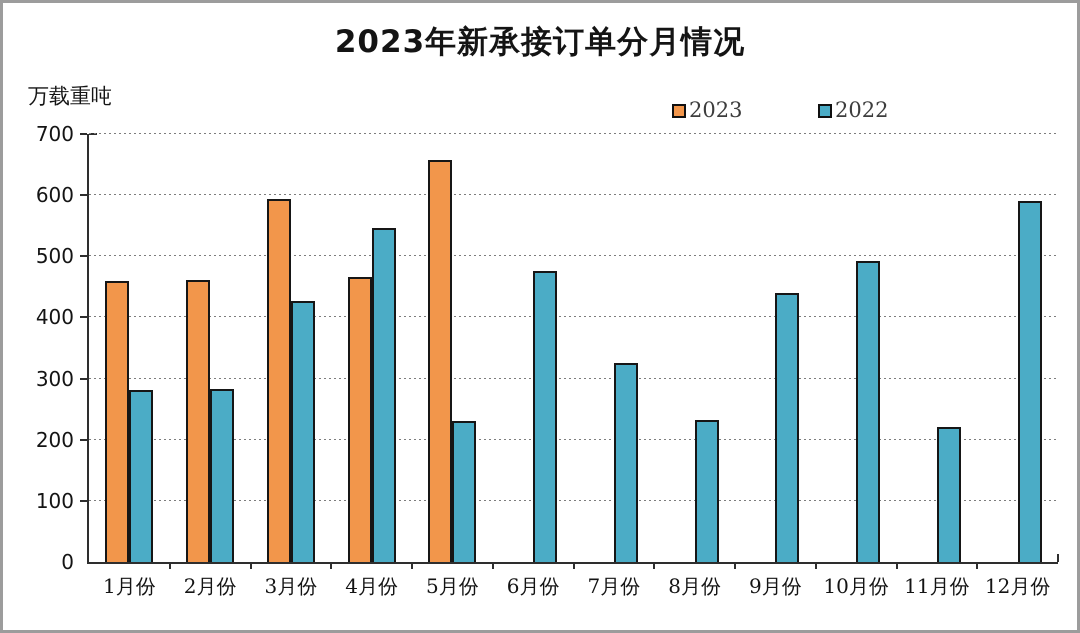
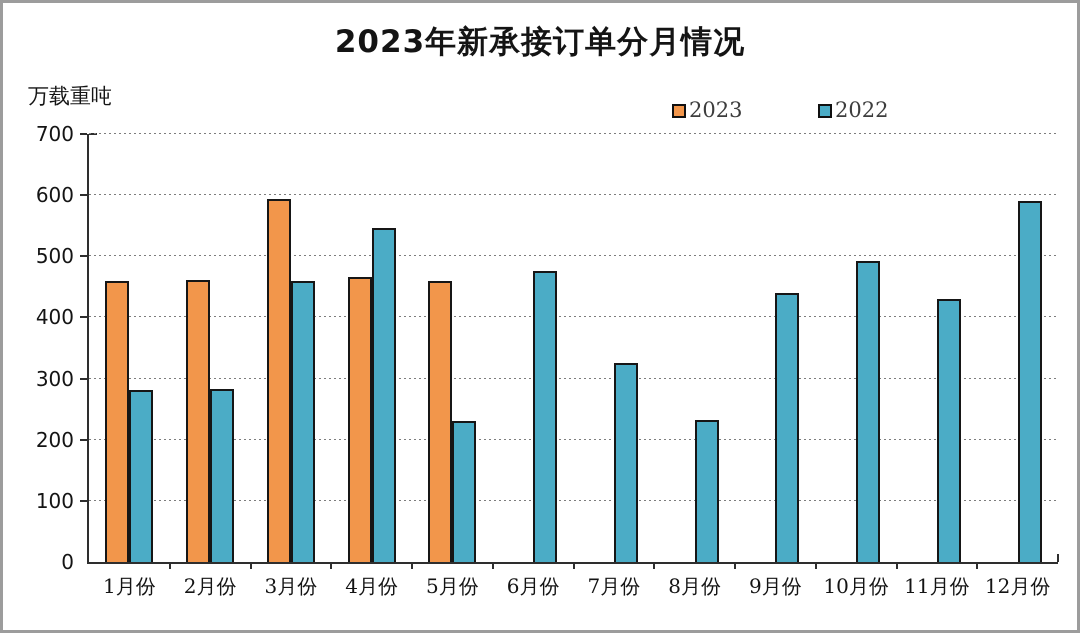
2022/3月份: 430 -> 460
2023/5月份: 660 -> 460
2022/11月份: 220 -> 430
